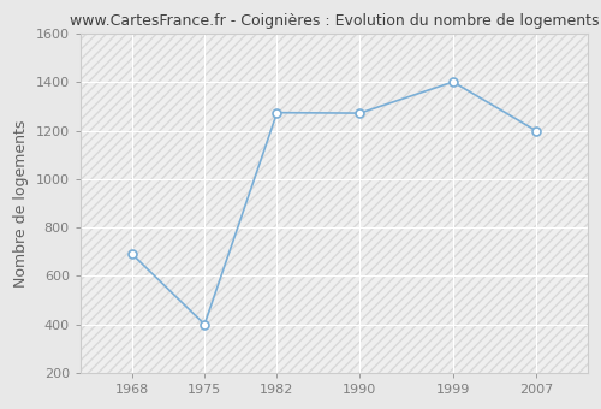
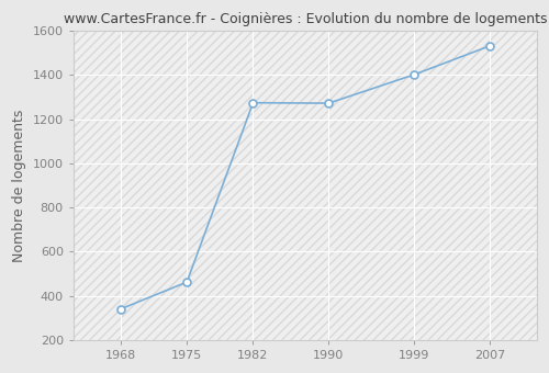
1968: 690 -> 340
1975: 400 -> 462
2007: 1200 -> 1531
